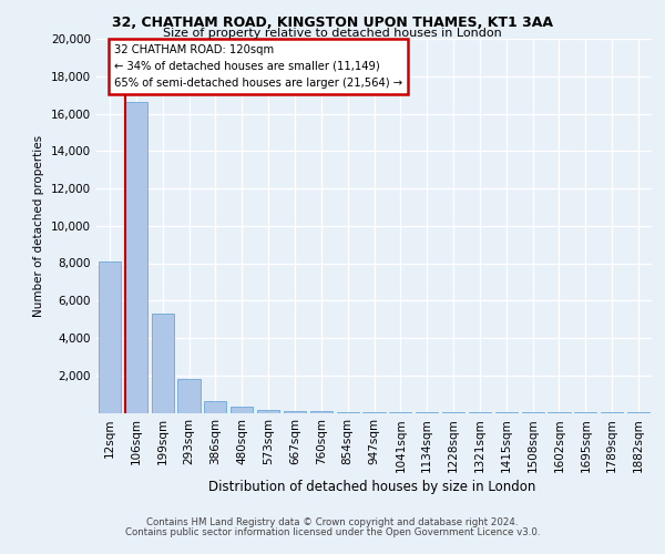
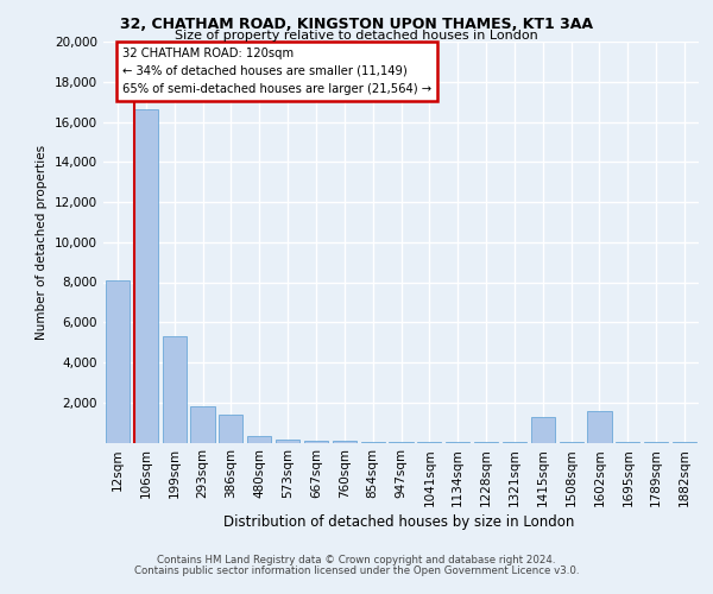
386sqm: 600 -> 1,400
1415sqm: 0 -> 1,300
1602sqm: 0 -> 1,600
